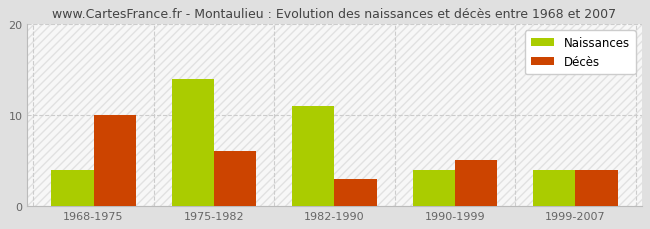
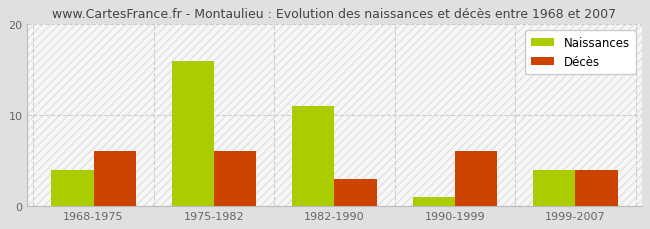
Décès/1968-1975: 10 -> 6
Naissances/1975-1982: 14 -> 16
Naissances/1990-1999: 4 -> 1
Décès/1990-1999: 5 -> 6
